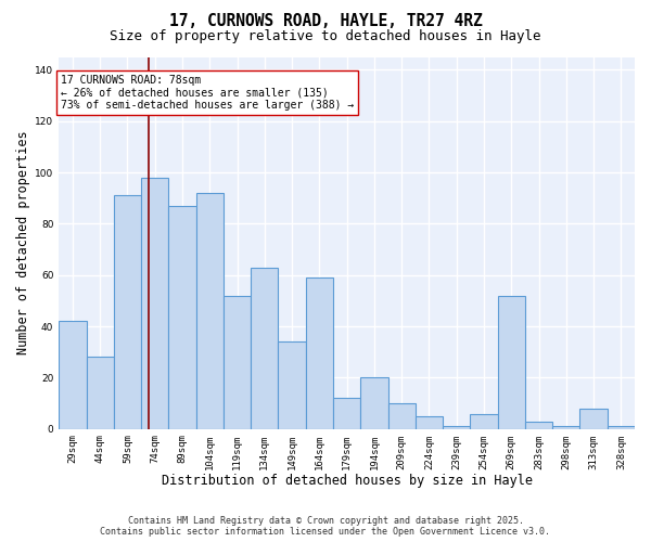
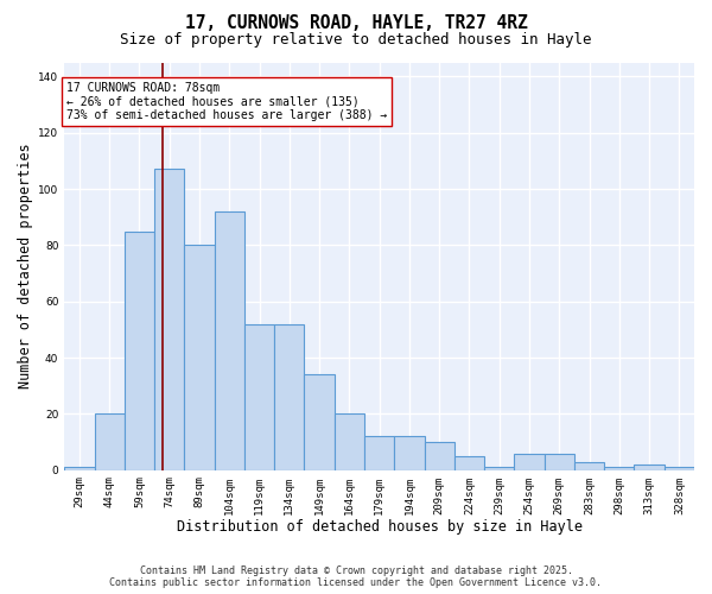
29sqm: 42 -> 1
44sqm: 28 -> 20
59sqm: 91 -> 85
74sqm: 98 -> 107
89sqm: 87 -> 80
134sqm: 63 -> 52
164sqm: 59 -> 20
194sqm: 20 -> 12
269sqm: 52 -> 6
313sqm: 8 -> 2
